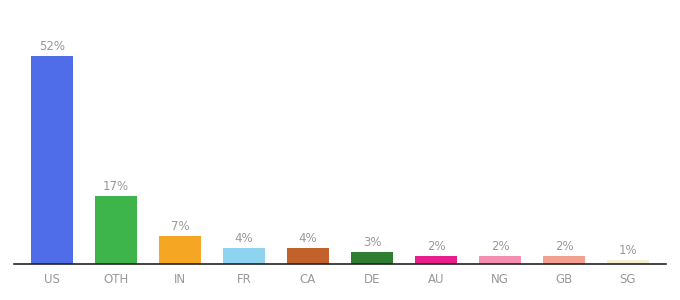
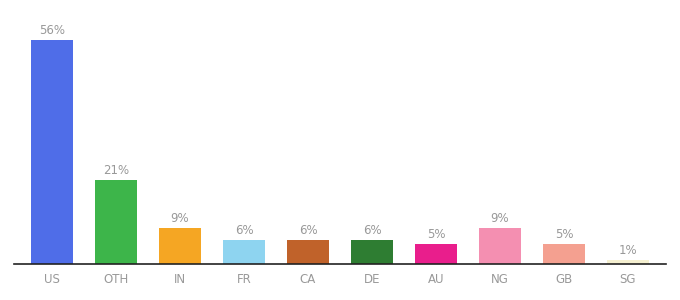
US: 52% -> 56%
OTH: 17% -> 21%
IN: 7% -> 9%
FR: 4% -> 6%
CA: 4% -> 6%
DE: 3% -> 6%
AU: 2% -> 5%
NG: 2% -> 9%
GB: 2% -> 5%
